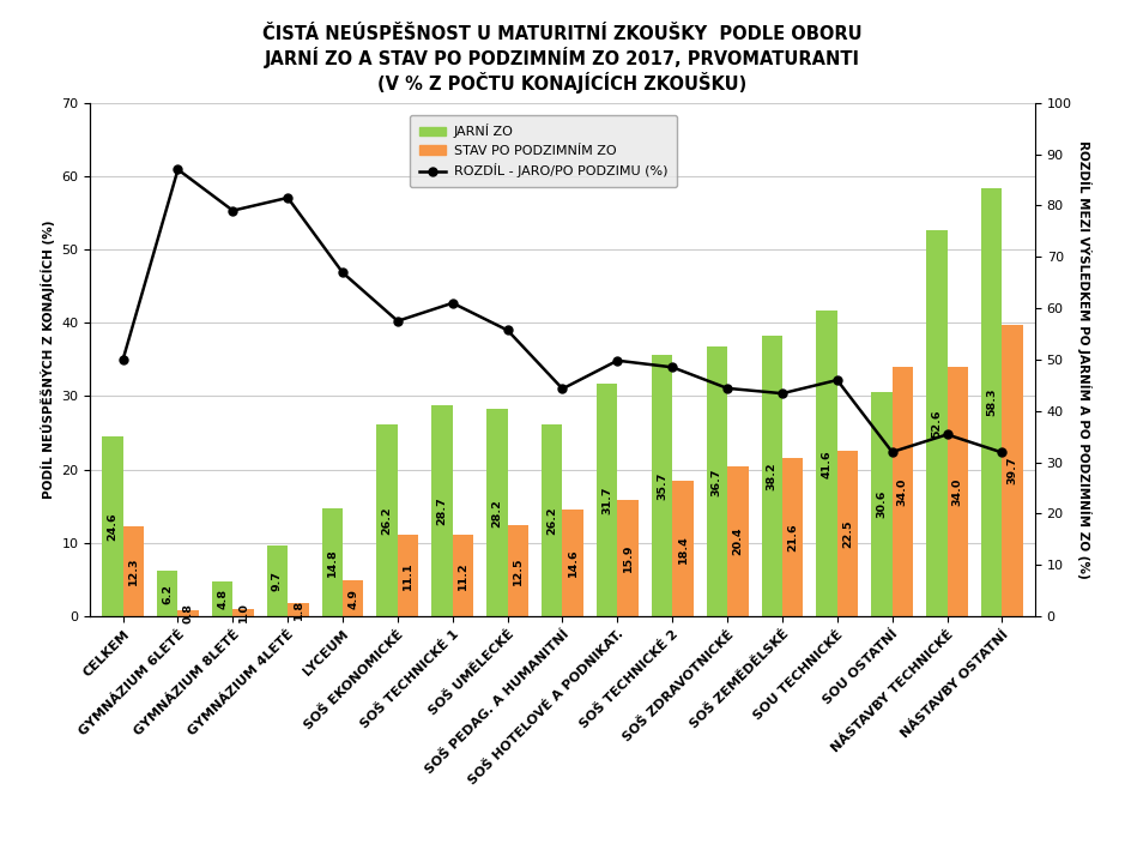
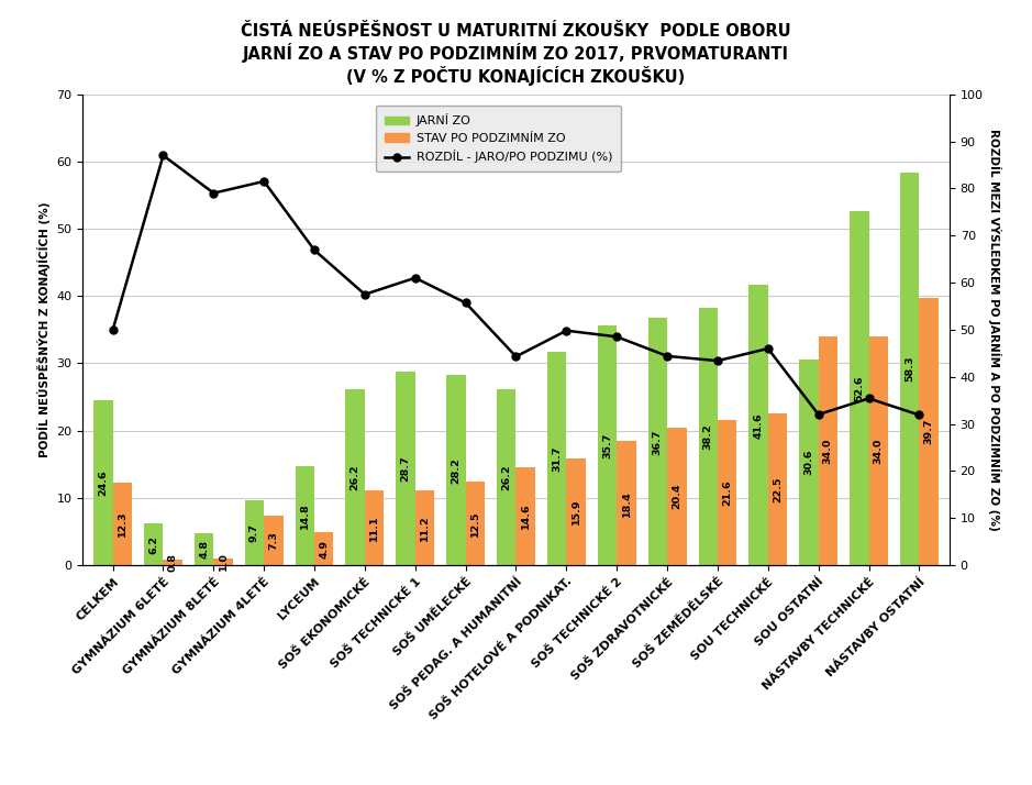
STAV PO PODZIMNÍM ZO/GYMNÁZIUM 4LETÉ: 1.8 -> 7.3
